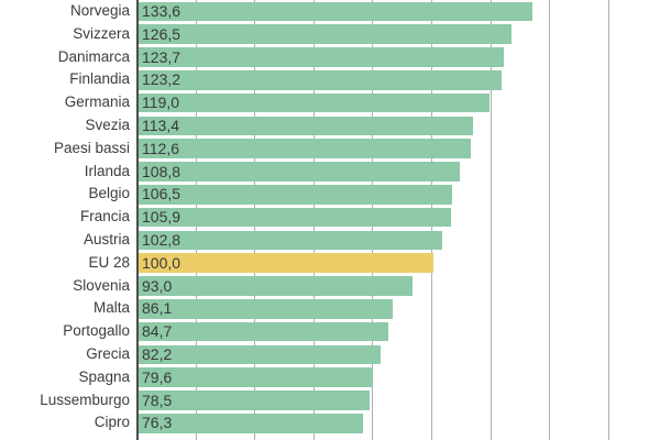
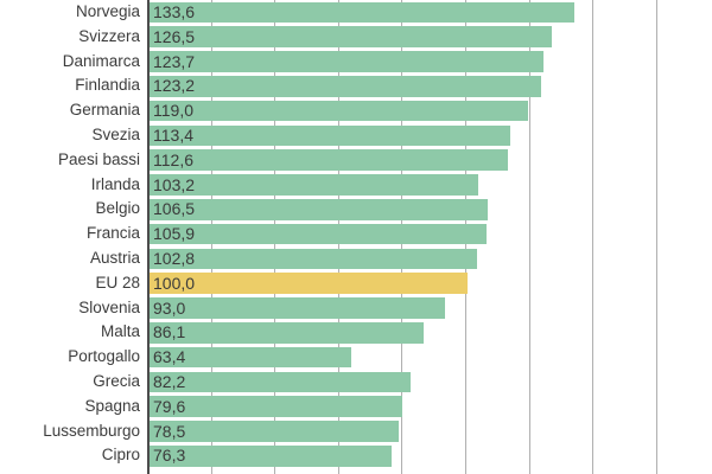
Irlanda: 108,8 -> 103,2
Portogallo: 84,7 -> 63,4
